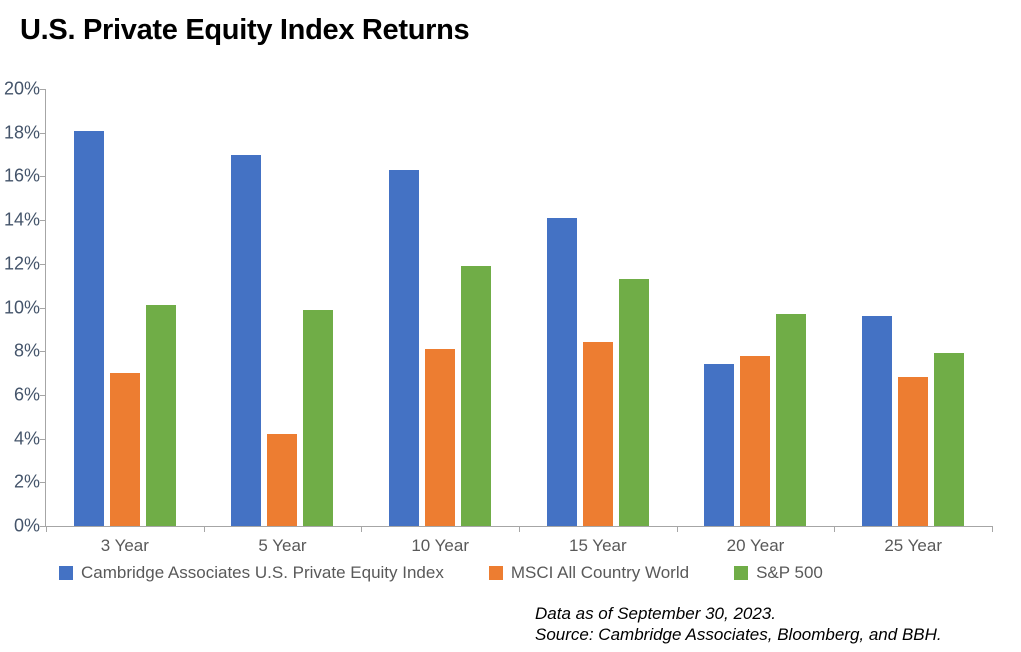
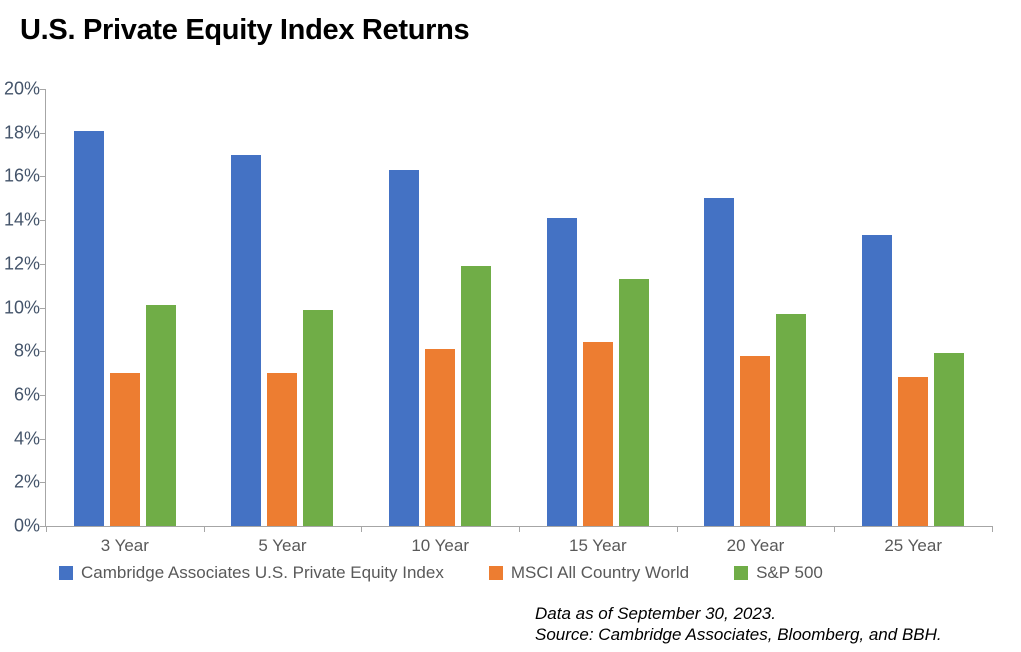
MSCI All Country World/5 Year: 4.2% -> 7.0%
Cambridge Associates U.S. Private Equity Index/20 Year: 7.4% -> 15.0%
Cambridge Associates U.S. Private Equity Index/25 Year: 9.6% -> 13.3%
